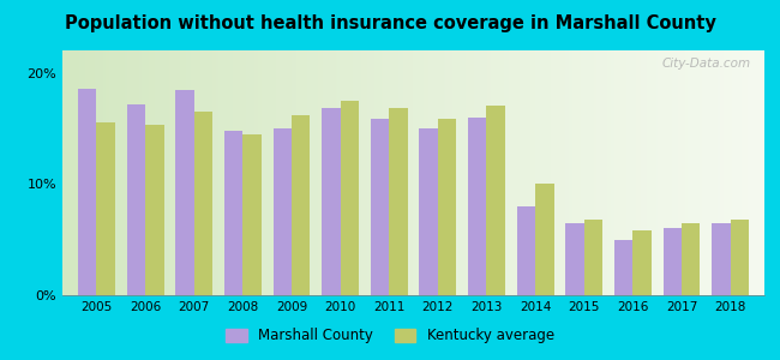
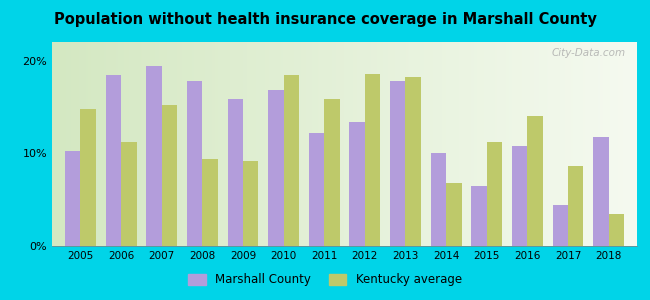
Marshall County/2005: 18.5% -> 10.2%
Kentucky average/2005: 15.5% -> 14.8%
Marshall County/2006: 17.2% -> 18.4%
Kentucky average/2006: 15.3% -> 11.2%
Marshall County/2007: 18.4% -> 19.4%
Kentucky average/2007: 16.5% -> 15.2%
Marshall County/2008: 14.8% -> 17.8%
Kentucky average/2008: 14.5% -> 9.4%
Marshall County/2009: 15.0% -> 15.8%
Kentucky average/2009: 16.2% -> 9.2%
Kentucky average/2010: 17.5% -> 18.4%
Marshall County/2011: 15.8% -> 12.2%
Kentucky average/2011: 16.8% -> 15.8%
Marshall County/2012: 15.0% -> 13.4%
Kentucky average/2012: 15.8% -> 18.6%
Marshall County/2013: 16.0% -> 17.8%
Kentucky average/2013: 17.0% -> 18.2%
Marshall County/2014: 8.0% -> 10.0%
Kentucky average/2014: 10.0% -> 6.8%
Kentucky average/2015: 6.8% -> 11.2%
Marshall County/2016: 5.0% -> 10.8%
Kentucky average/2016: 5.8% -> 14.0%
Marshall County/2017: 6.0% -> 4.4%
Kentucky average/2017: 6.5% -> 8.6%
Marshall County/2018: 6.5% -> 11.8%
Kentucky average/2018: 6.8% -> 3.4%
